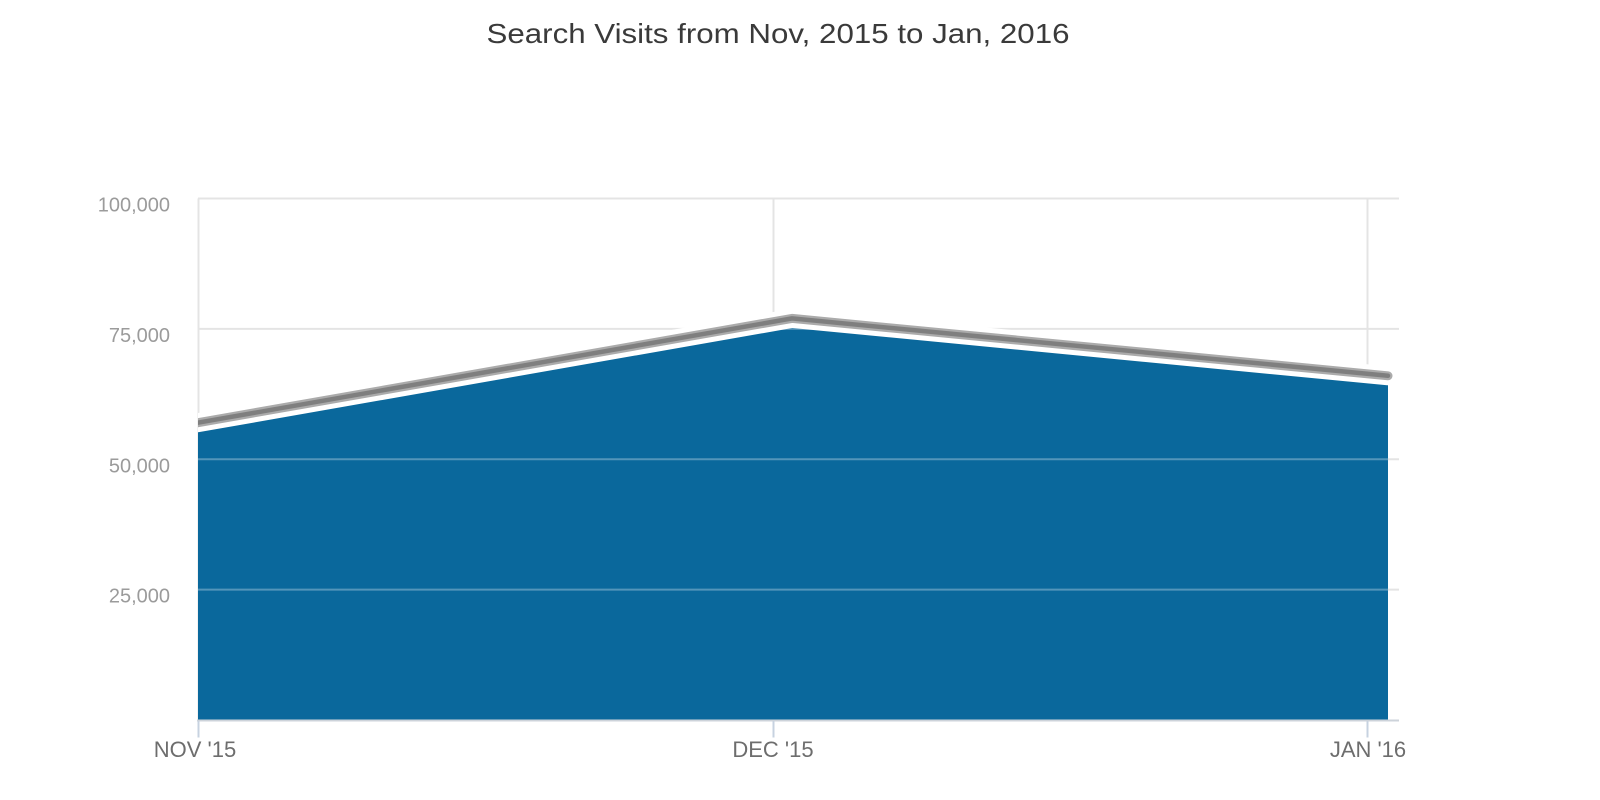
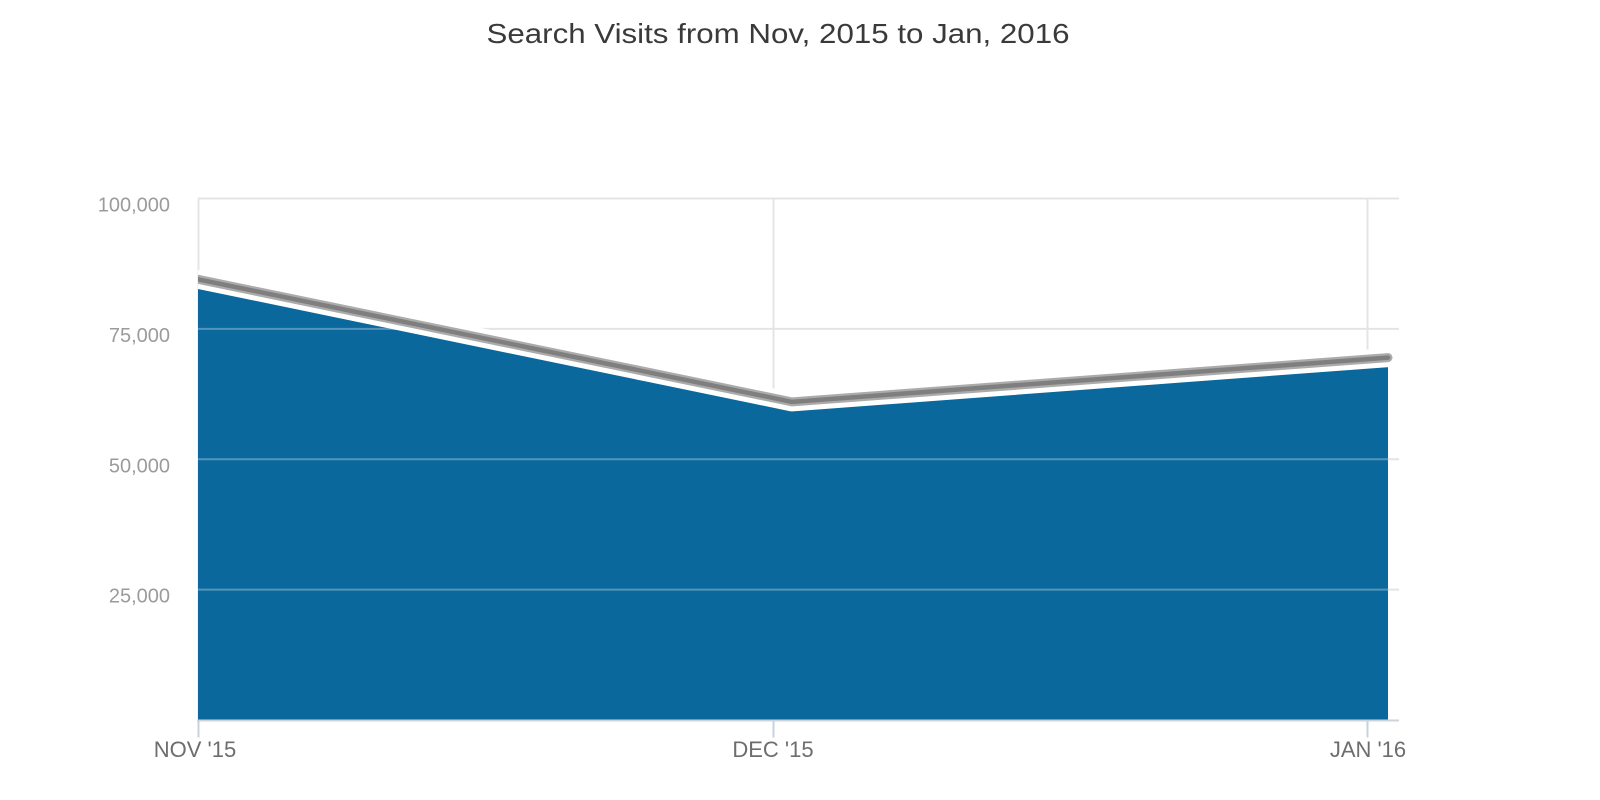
NOV '15: 57000 -> 84000
DEC '15: 77000 -> 61000
JAN '16: 66000 -> 70000
